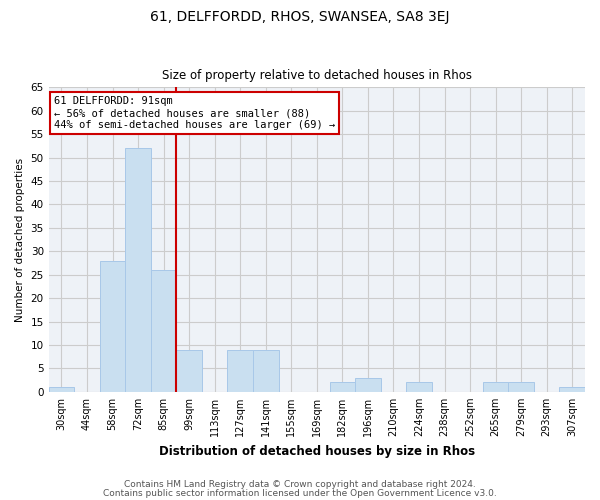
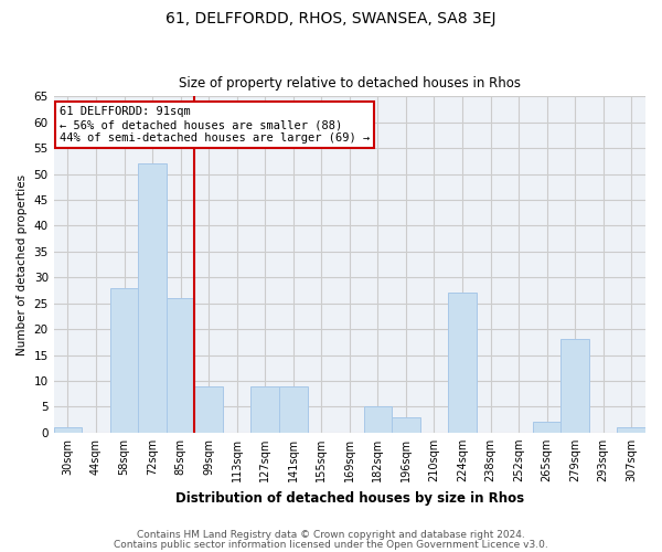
182sqm: 2 -> 5
224sqm: 2 -> 27
279sqm: 2 -> 18
